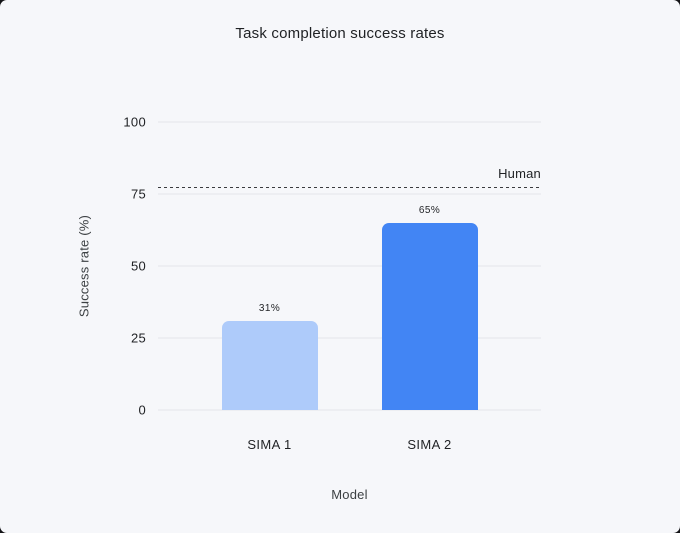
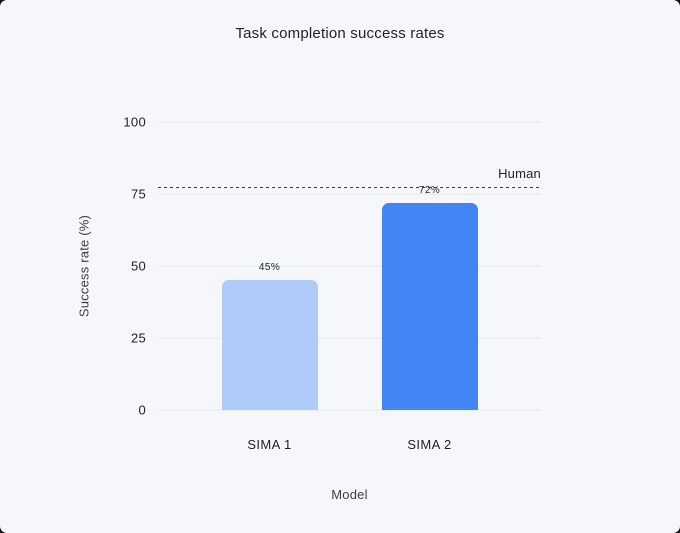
SIMA 1: 31% -> 45%
SIMA 2: 65% -> 72%
